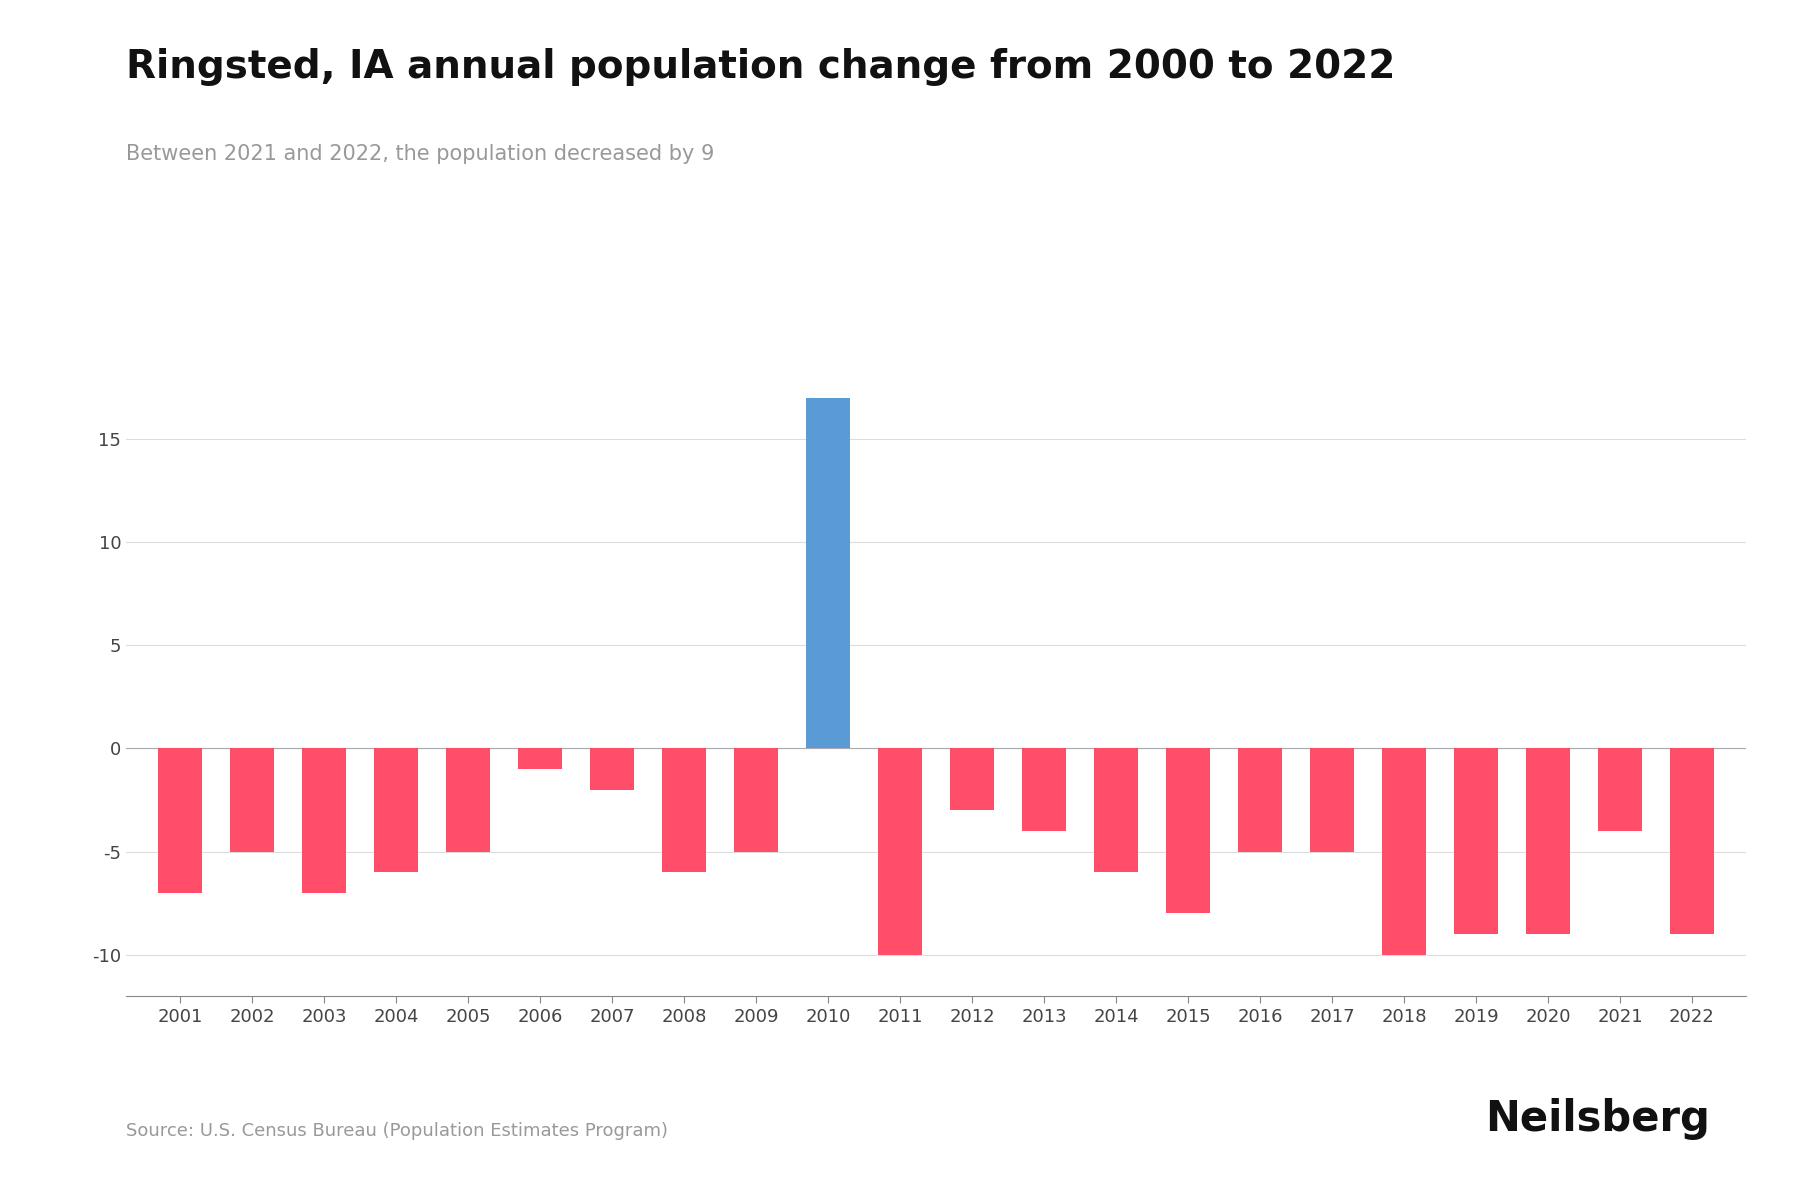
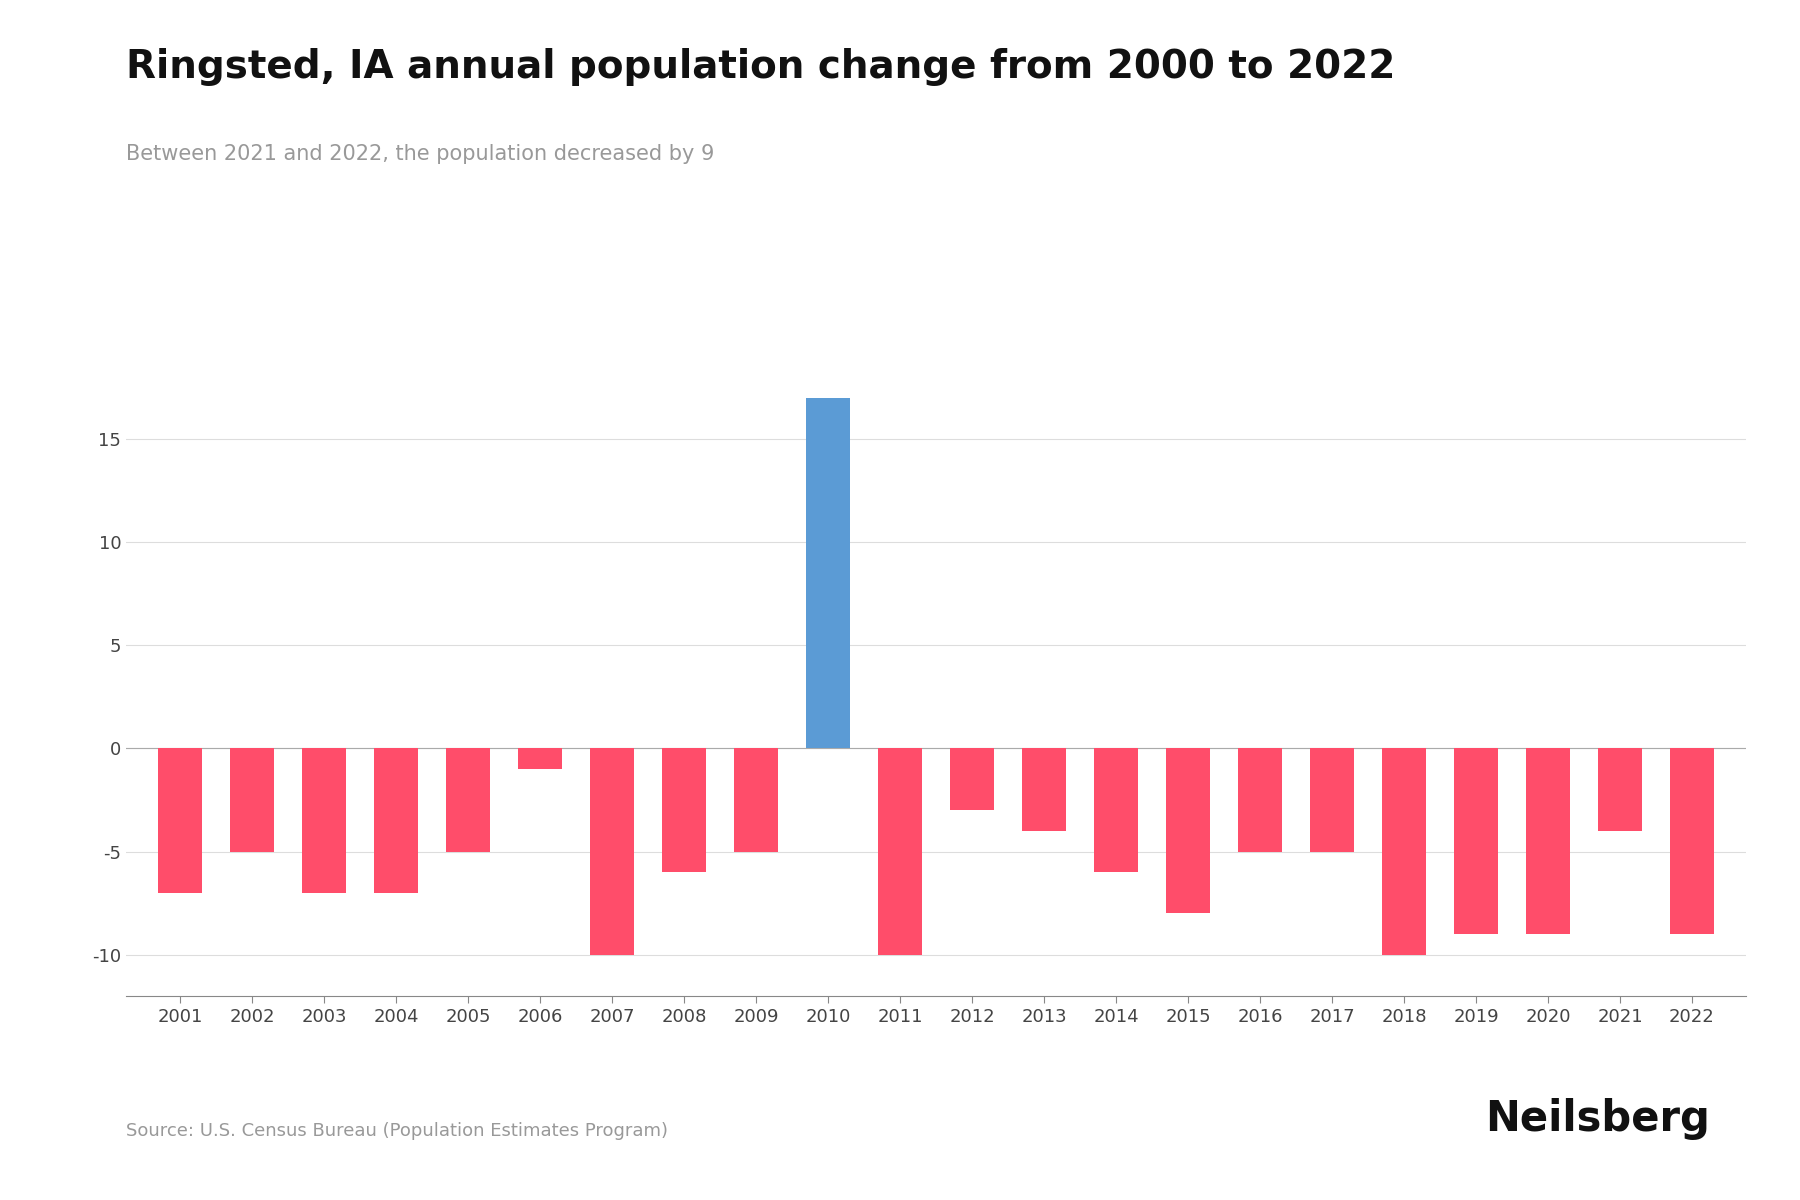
2004: -6 -> -7
2007: -2 -> -10
